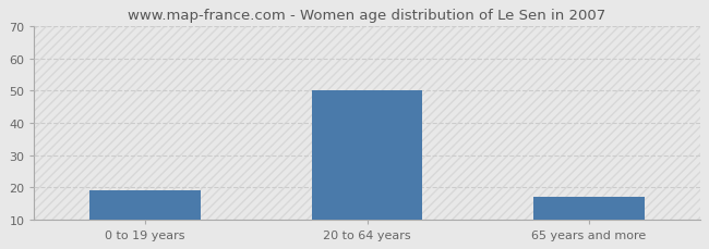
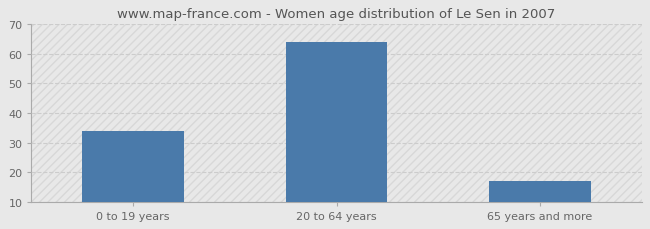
0 to 19 years: 19 -> 34
20 to 64 years: 50 -> 64
